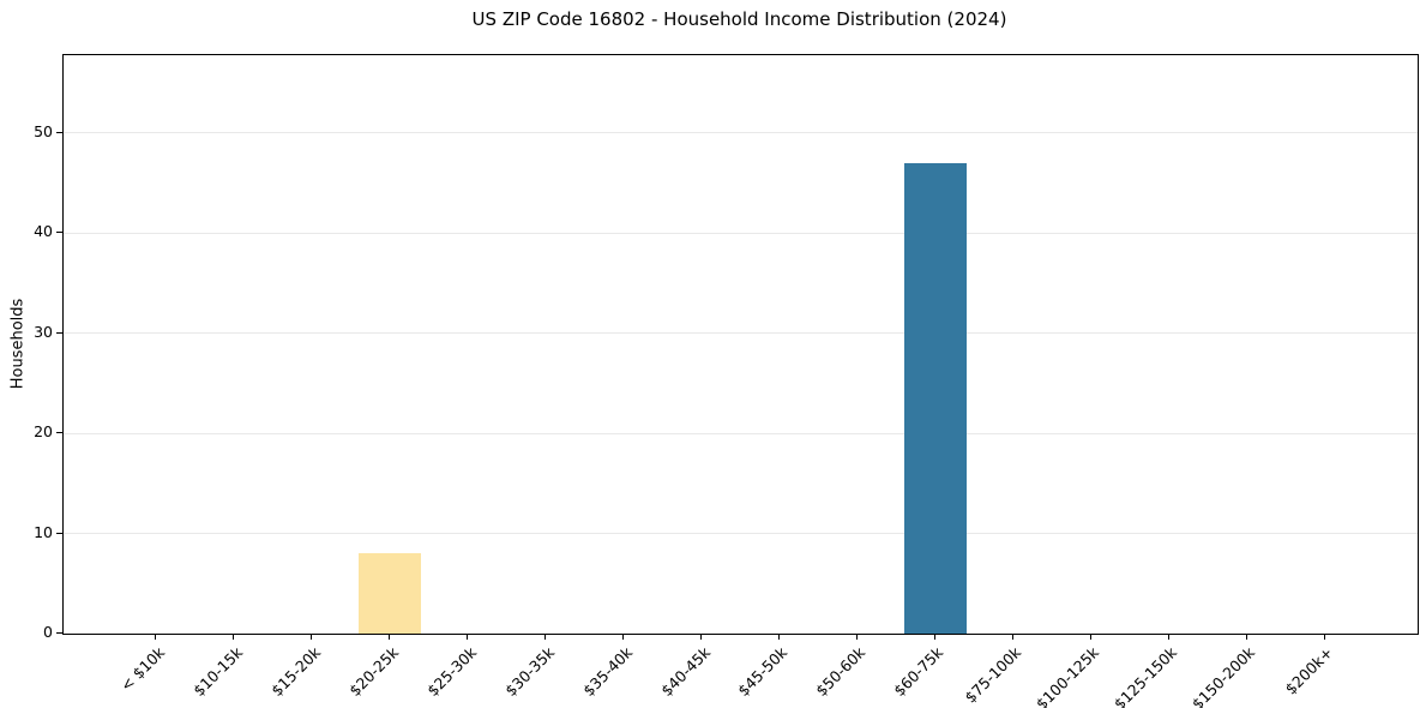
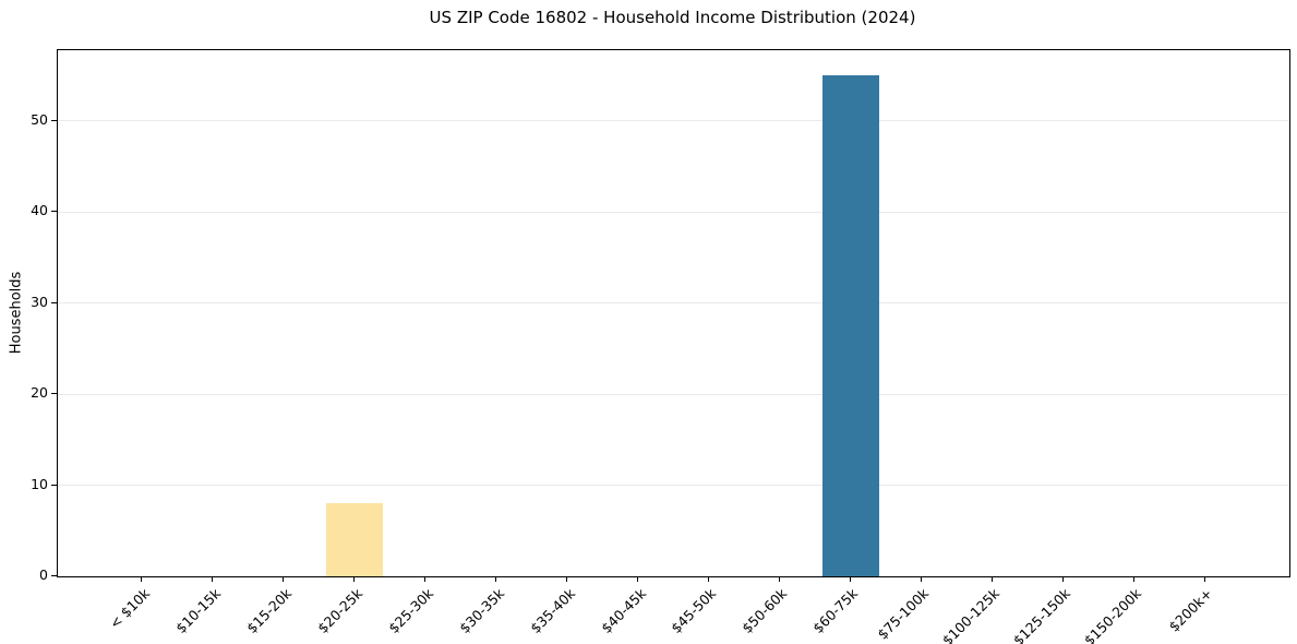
$60-75k: 47 -> 55
